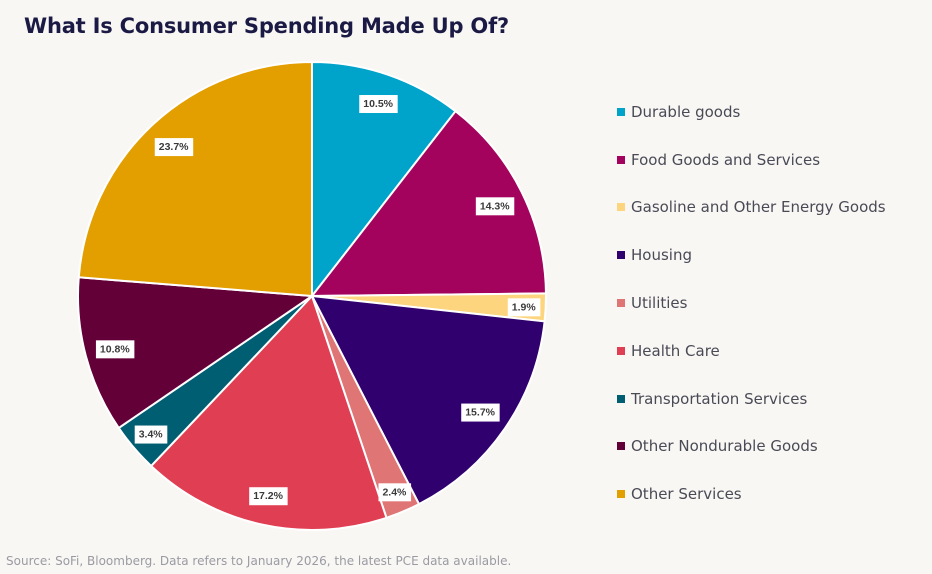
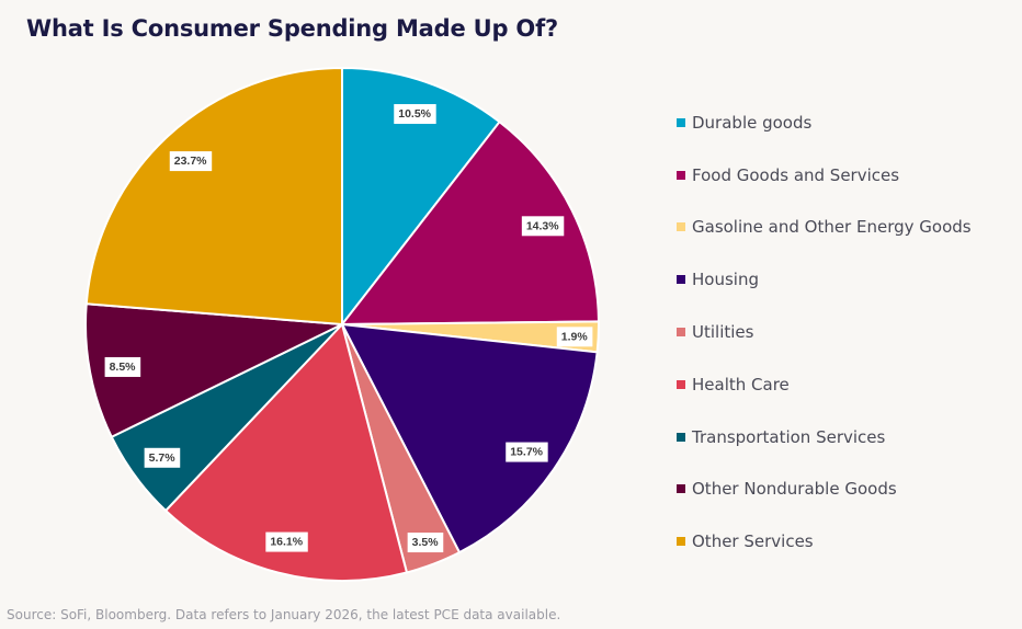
Utilities: 2.4% -> 3.5%
Health Care: 17.2% -> 16.1%
Transportation Services: 3.4% -> 5.7%
Other Nondurable Goods: 10.8% -> 8.5%
